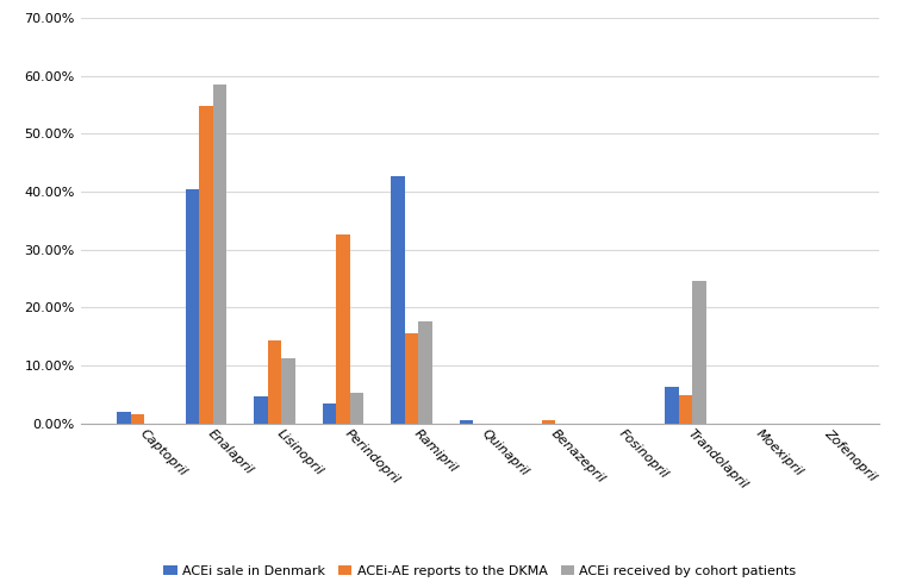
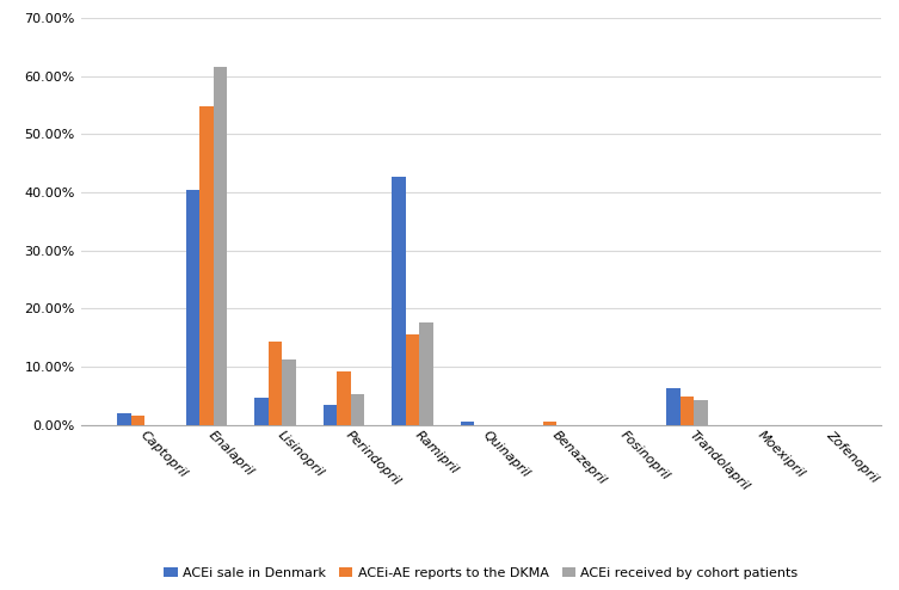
ACEi received by cohort patients/Enalapril: 58.5% -> 61.6%
ACEi-AE reports to the DKMA/Perindopril: 32.5% -> 9.1%
ACEi received by cohort patients/Trandolapril: 24.5% -> 4.3%
